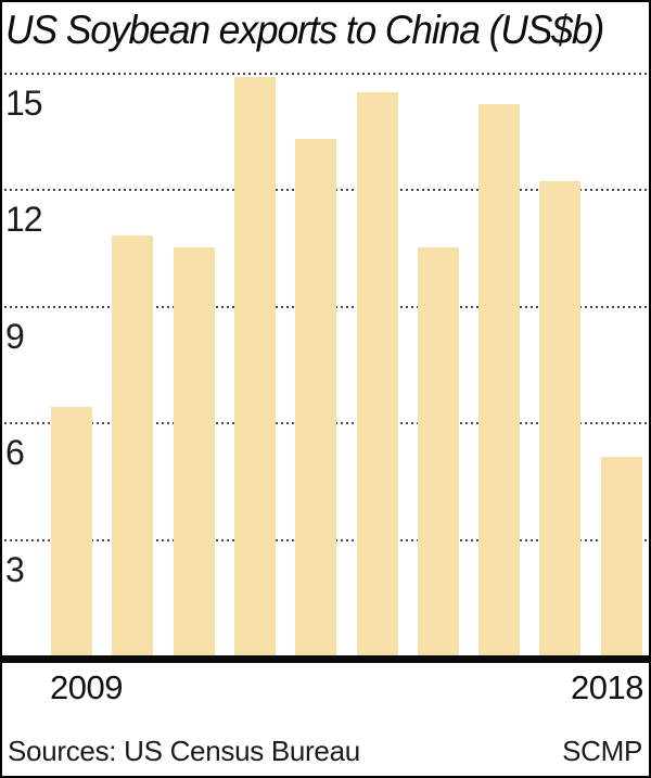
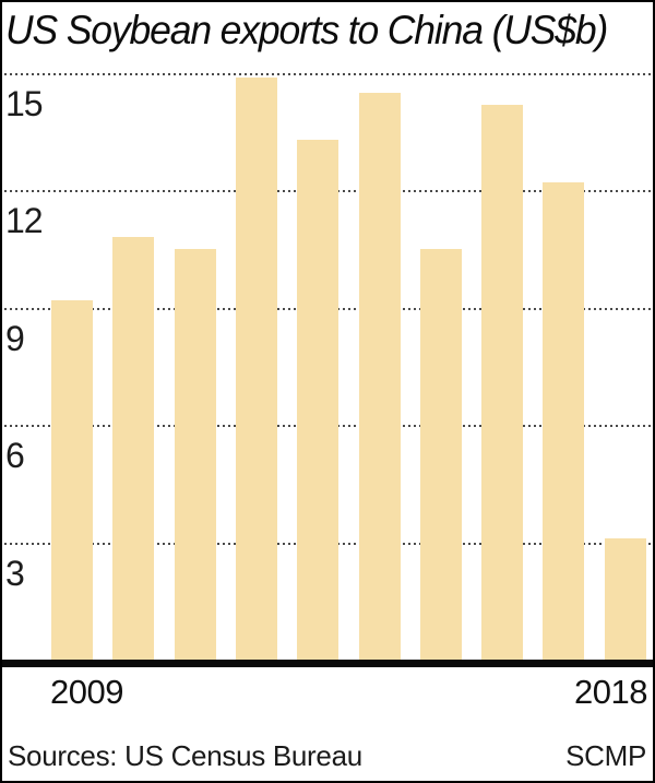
2009: 6.4 -> 9.2
2018: 5.1 -> 3.1
